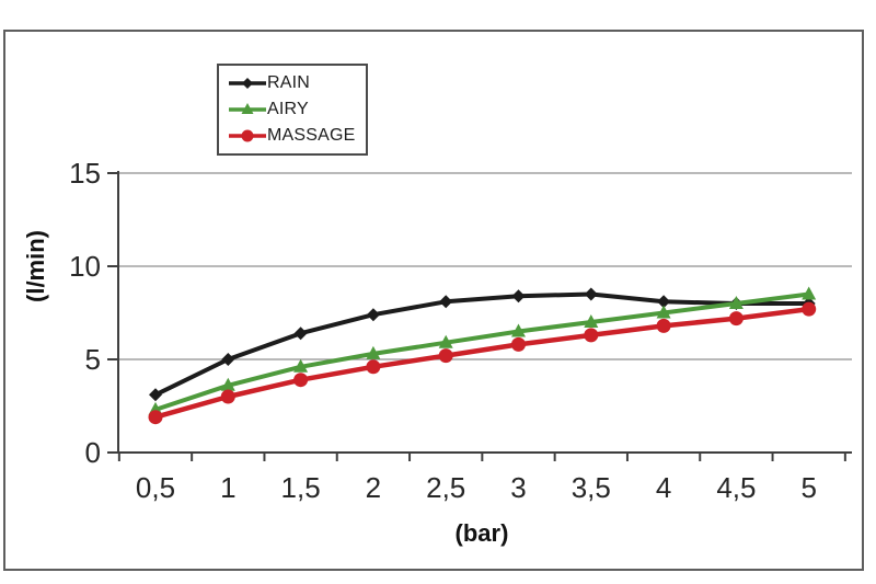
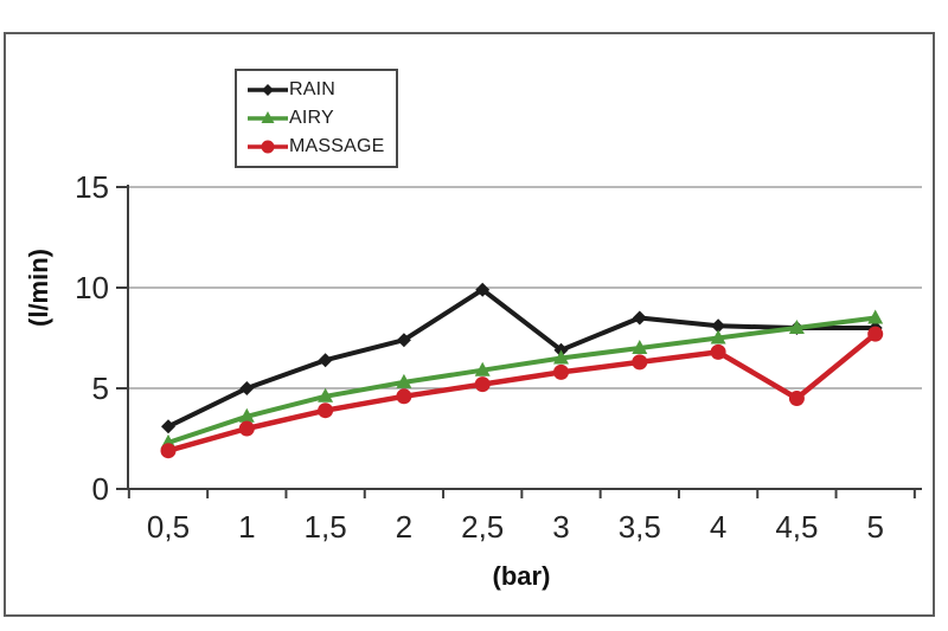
RAIN/2,5: 8.1 -> 9.9
RAIN/3: 8.4 -> 6.9
MASSAGE/4,5: 7.2 -> 4.5
